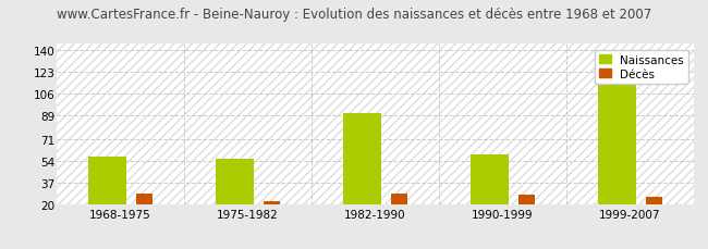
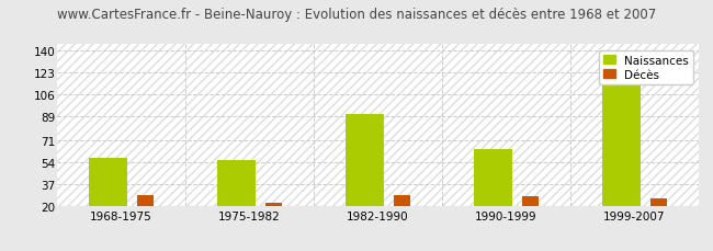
Naissances/1990-1999: 59 -> 64
